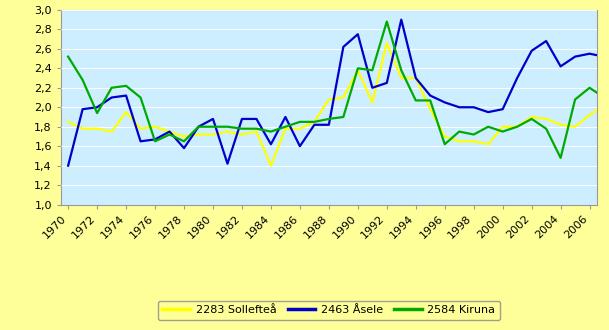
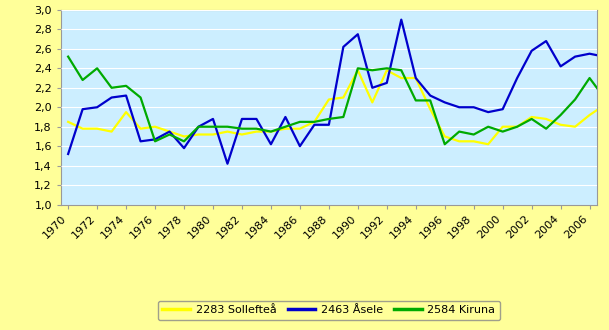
2463 Åsele/1970: 1,40 -> 1,52
2584 Kiruna/1972: 1,94 -> 2,40
2283 Sollefteå/1984: 1,40 -> 1,75
2283 Sollefteå/1992: 2,66 -> 2,38
2584 Kiruna/1992: 2,88 -> 2,40
2584 Kiruna/2004: 1,48 -> 1,92
2584 Kiruna/2006: 2,20 -> 2,30
